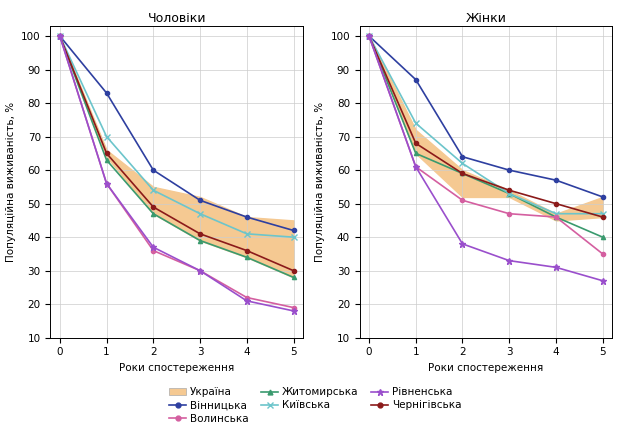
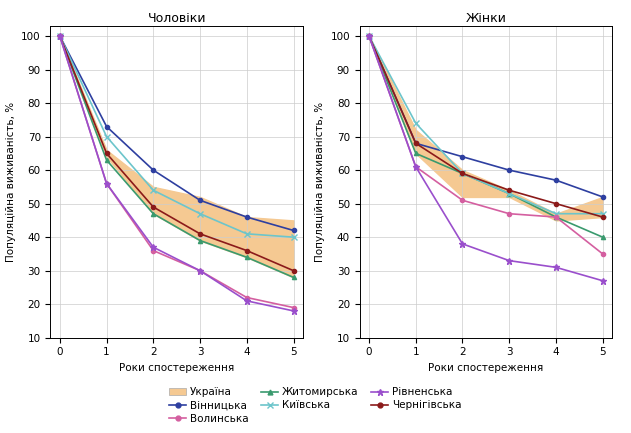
Чоловіки/Вінницька/1: 83 -> 73
Жінки/Вінницька/1: 87 -> 68
Жінки/Київська/2: 62 -> 59
